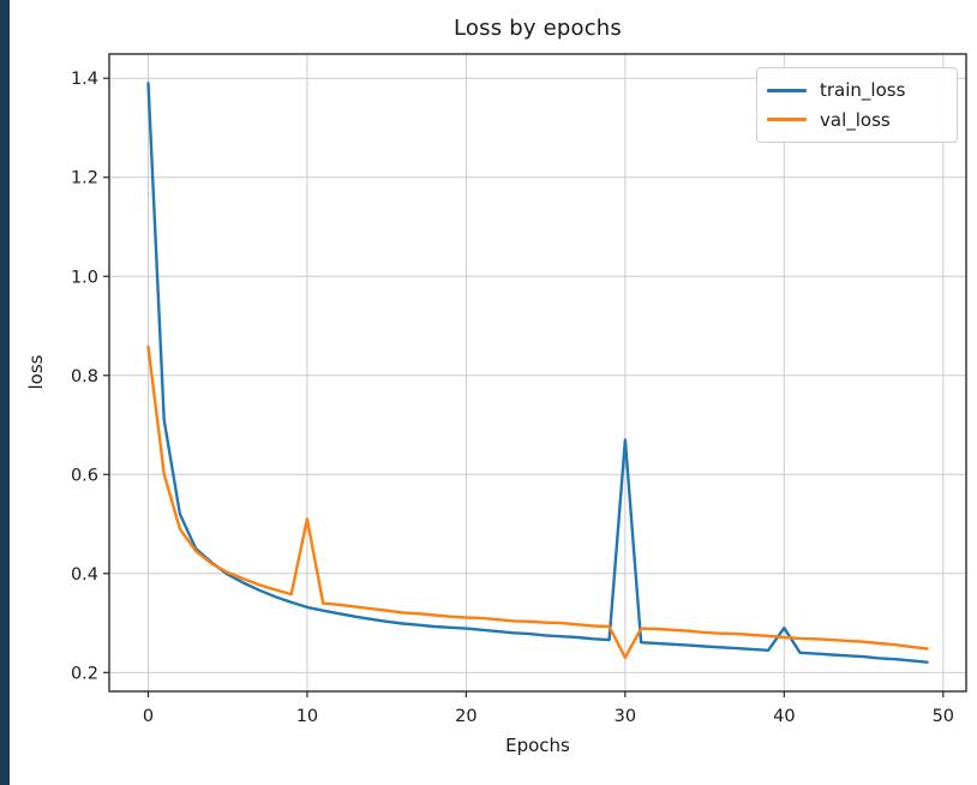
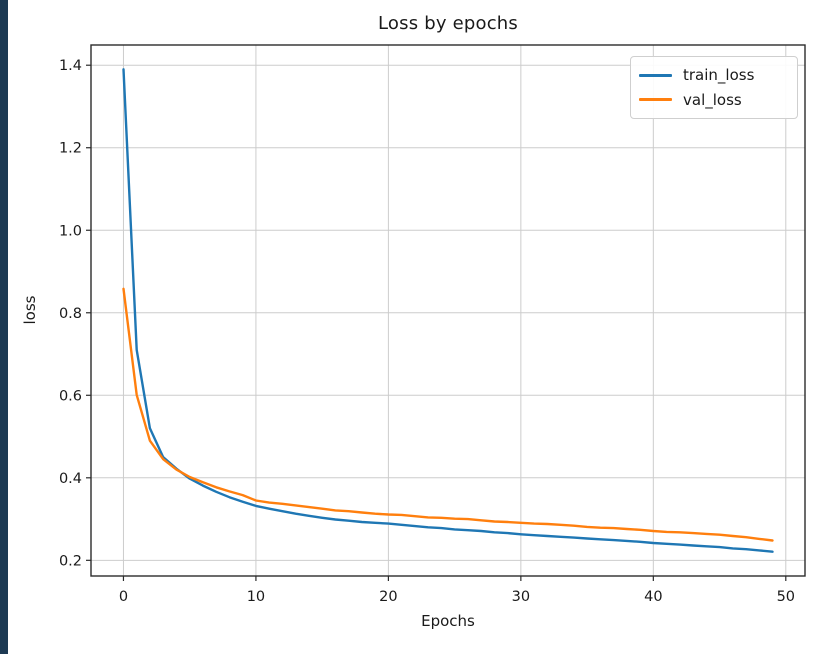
val_loss/10: 0.51 -> 0.34
train_loss/30: 0.67 -> 0.26
val_loss/30: 0.23 -> 0.29
train_loss/40: 0.29 -> 0.24
